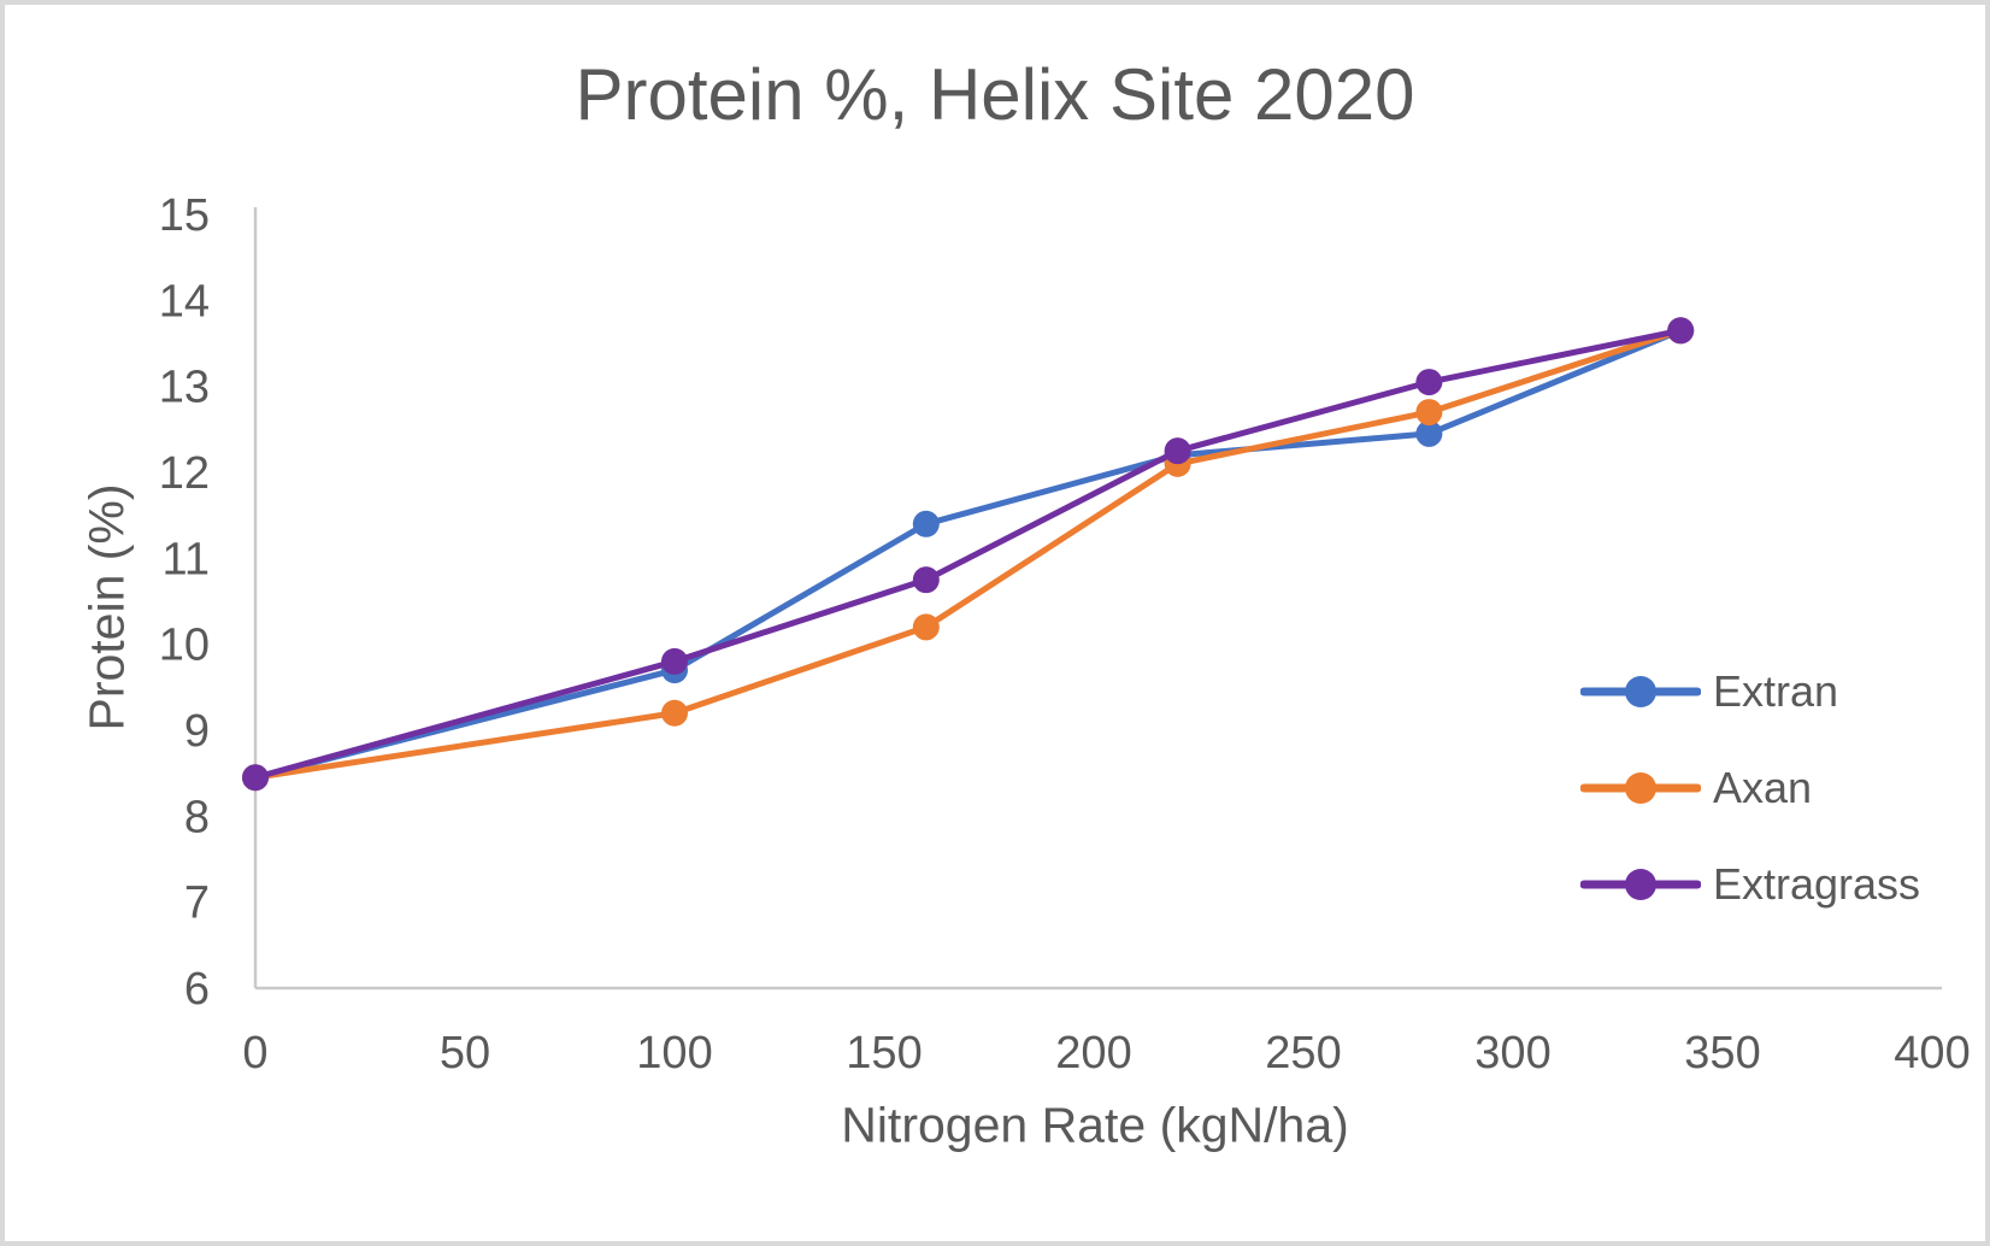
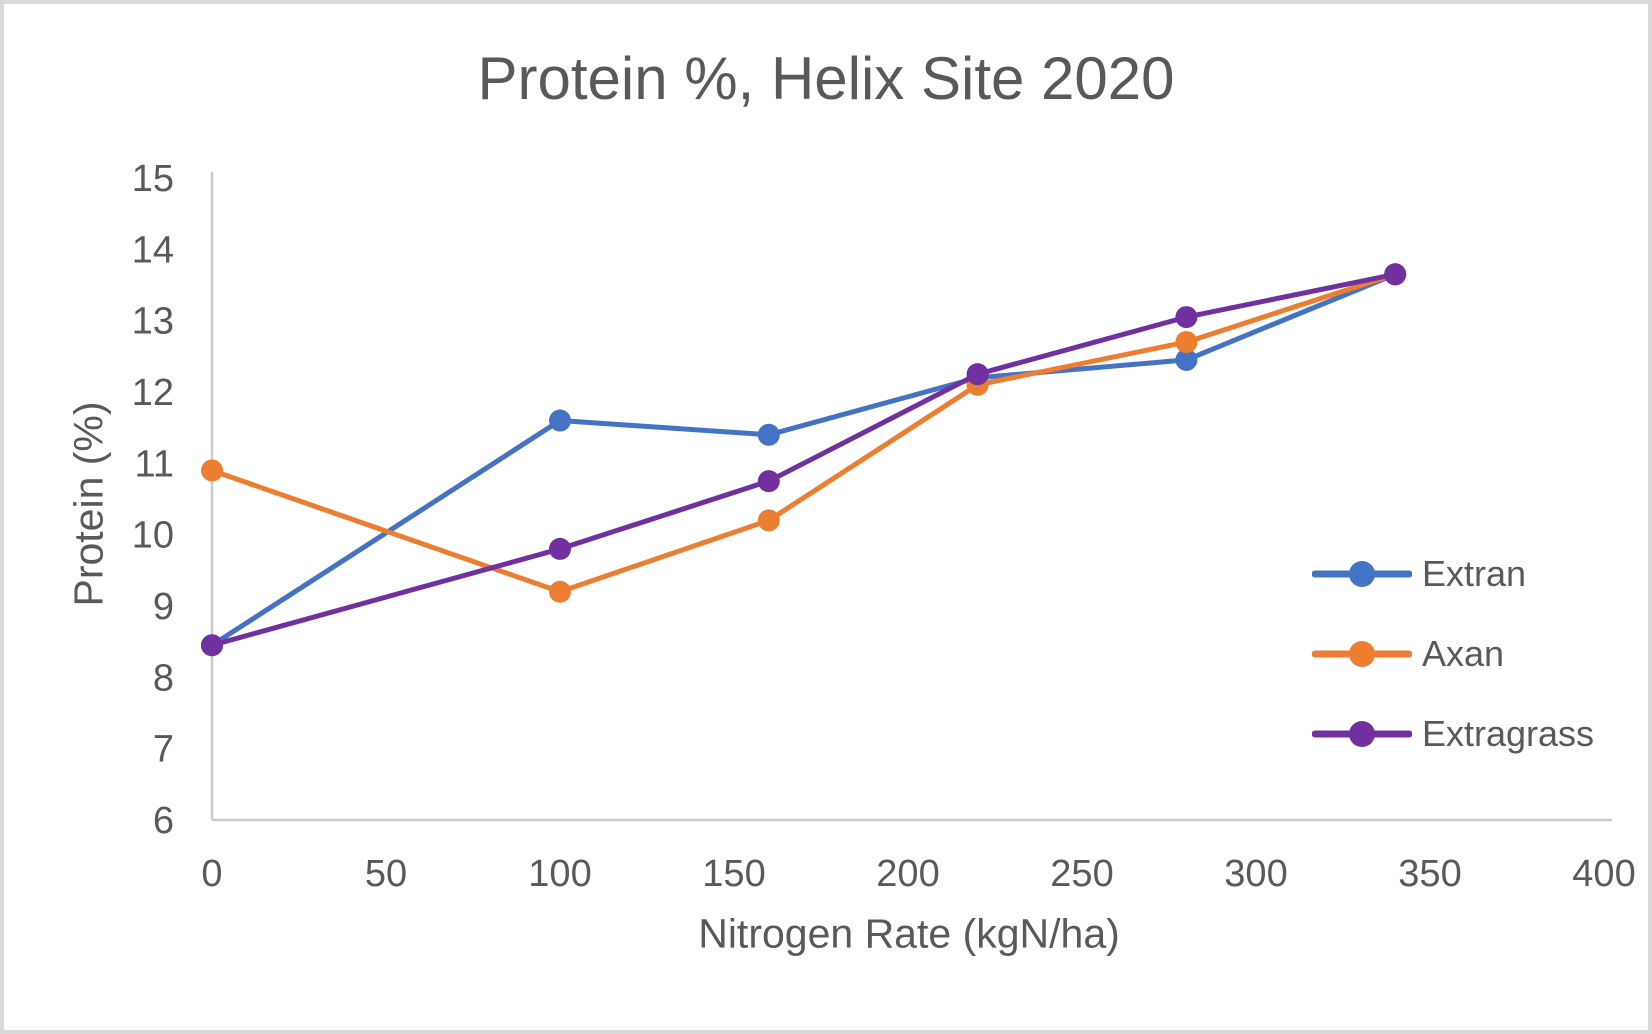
Axan/0: 8.4 -> 10.9
Extran/100: 9.7 -> 11.6
